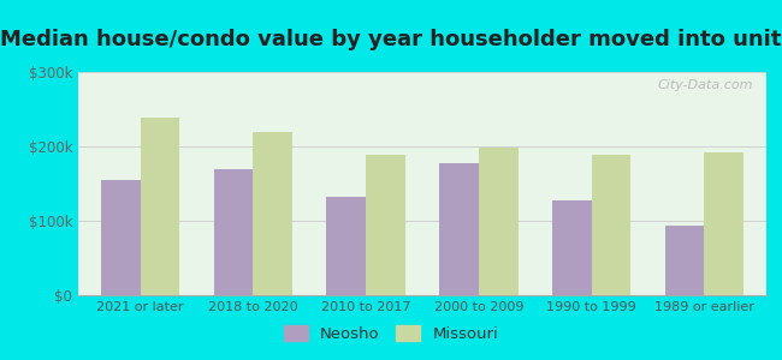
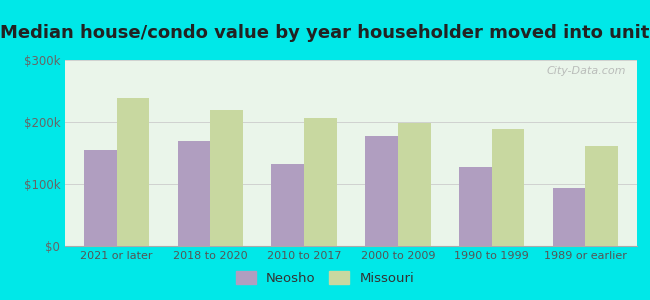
Missouri/2010 to 2017: $188k -> $207k
Missouri/1989 or earlier: $192k -> $162k
